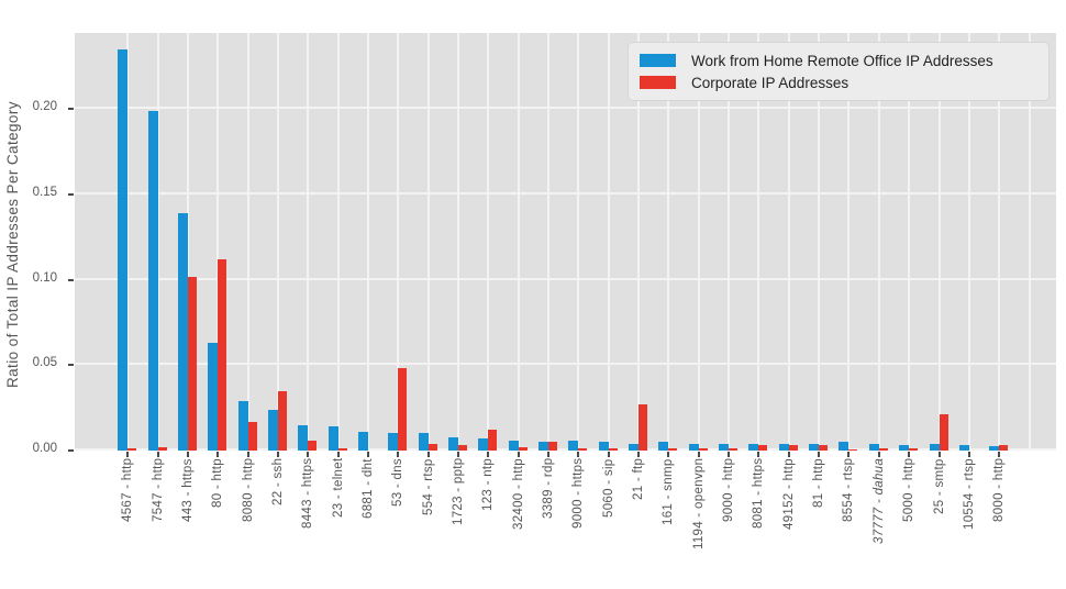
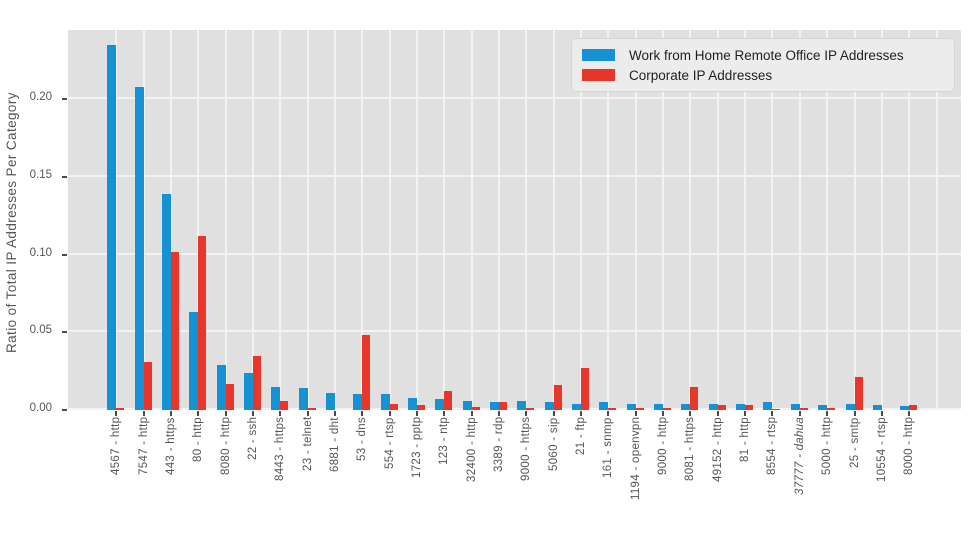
Work from Home Remote Office IP Addresses/7547 - http: 0.199 -> 0.208
Corporate IP Addresses/7547 - http: 0.002 -> 0.031
Corporate IP Addresses/5060 - sip: 0.001 -> 0.016
Corporate IP Addresses/8081 - https: 0.003 -> 0.015
